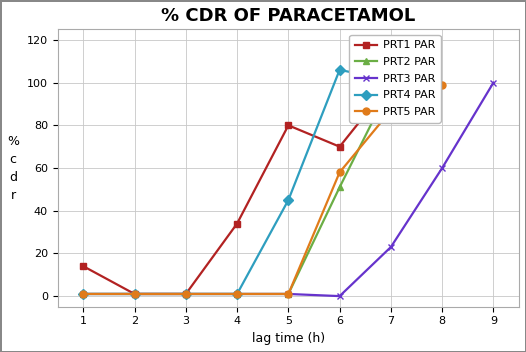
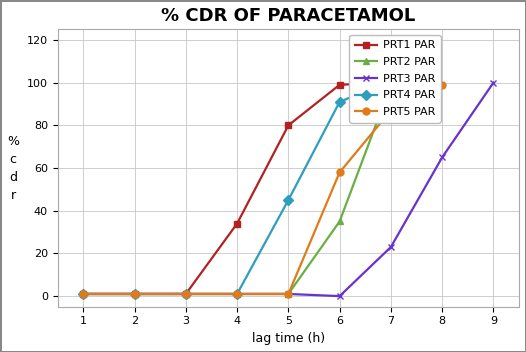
PRT1 PAR/1: 14 -> 1
PRT1 PAR/6: 70 -> 99
PRT2 PAR/6: 51 -> 35
PRT4 PAR/6: 106 -> 91
PRT3 PAR/8: 60 -> 65
